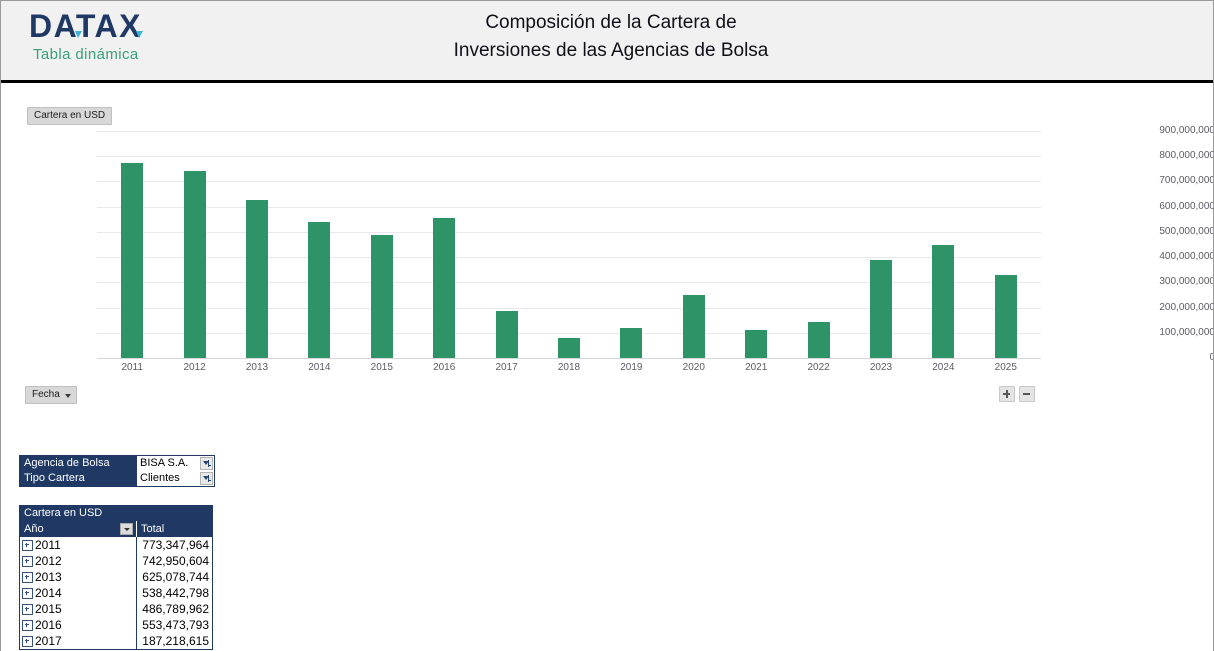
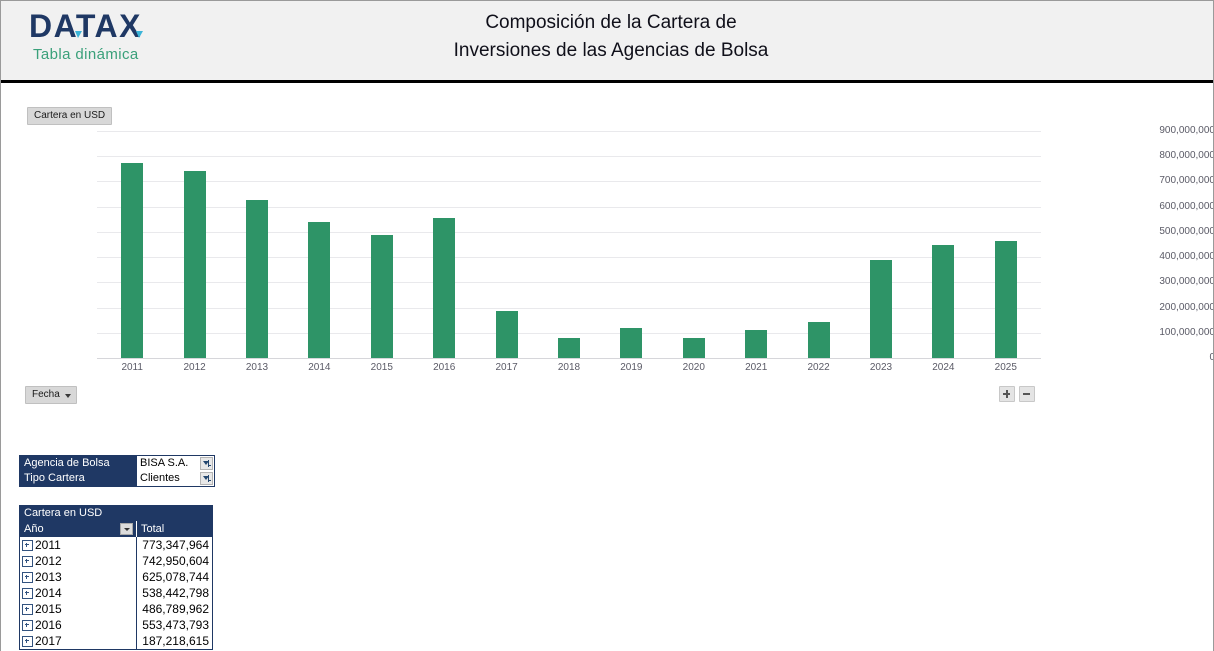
2020: 250000000 -> 80000000
2025: 330000000 -> 460000000
